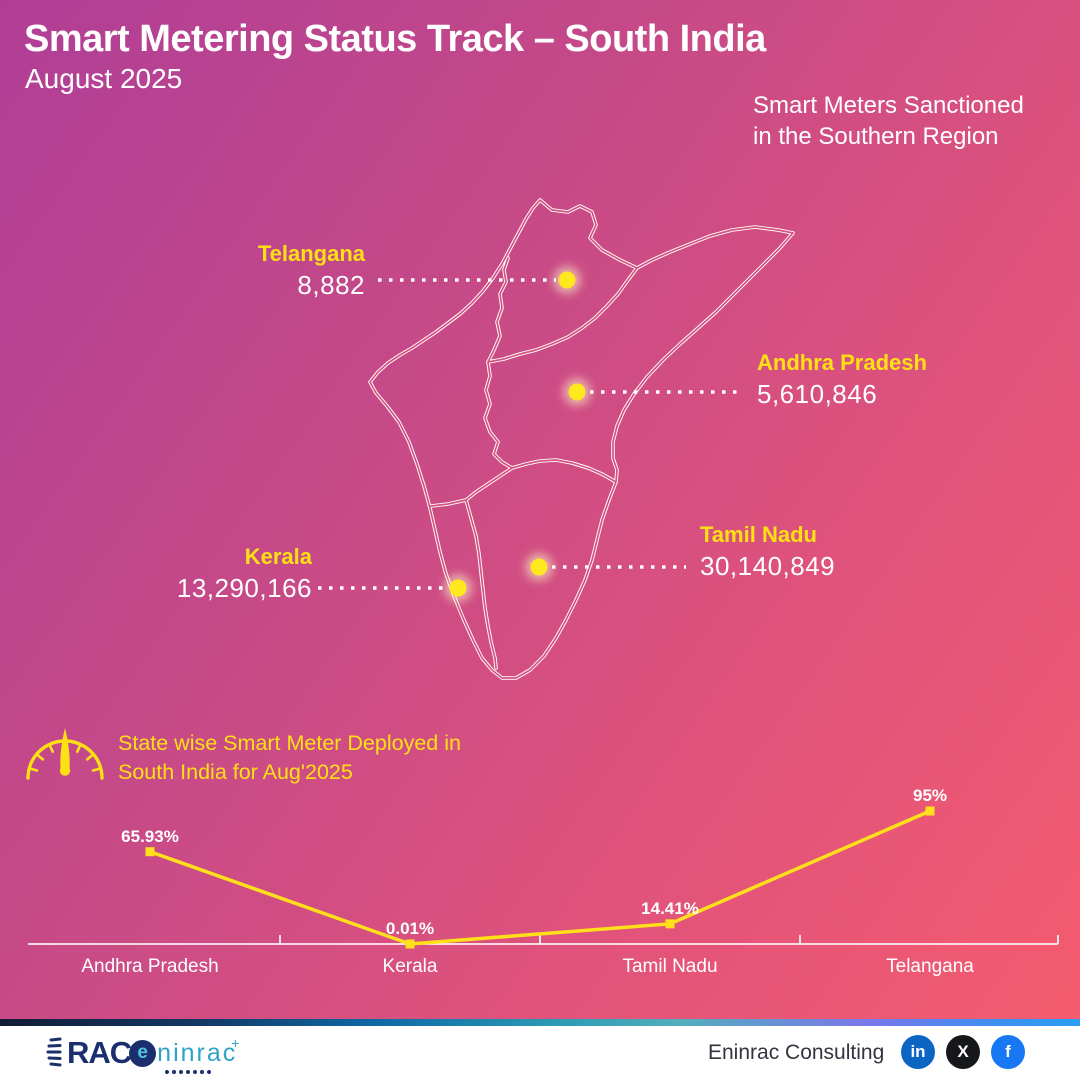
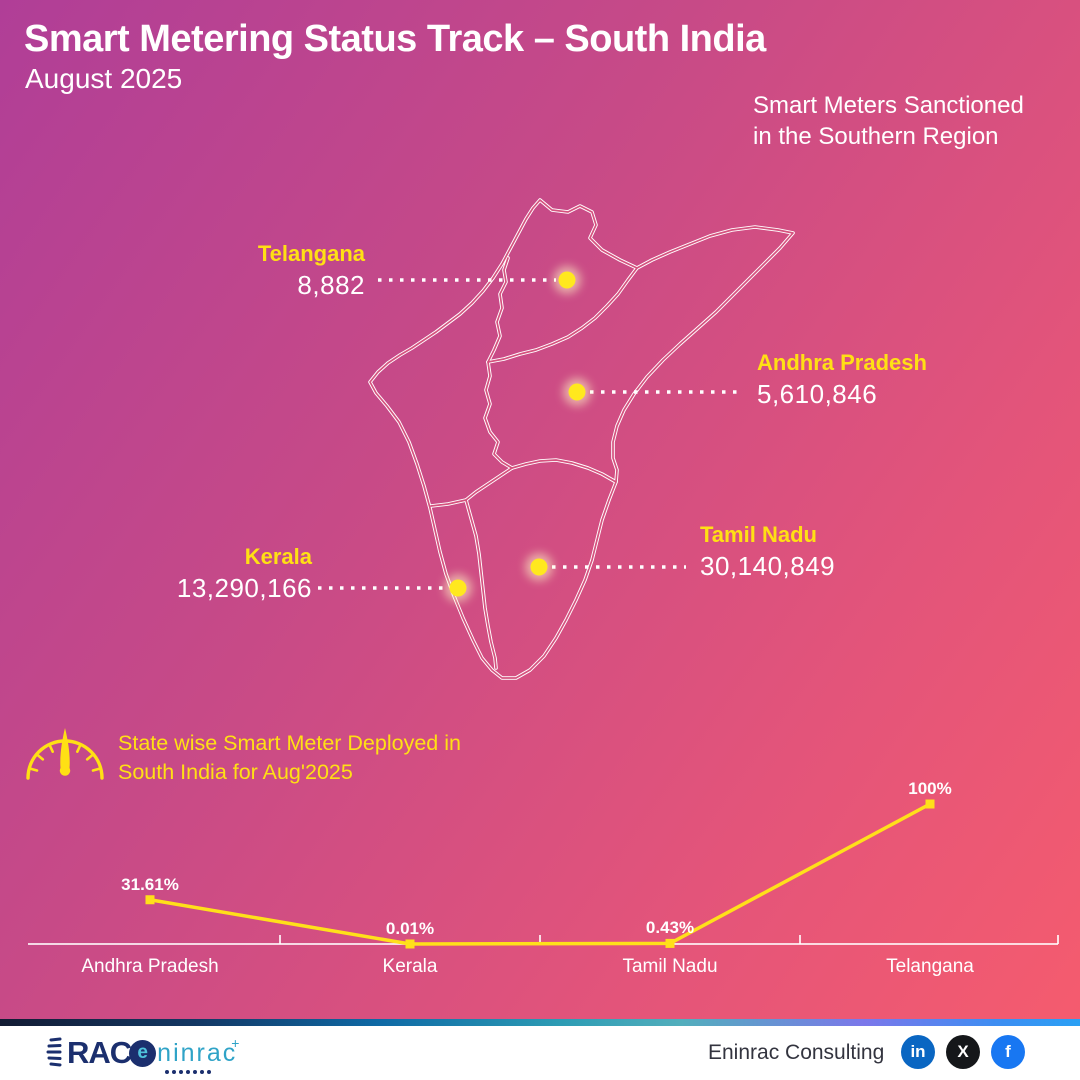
Andhra Pradesh: 65.93% -> 31.61%
Tamil Nadu: 14.41% -> 0.43%
Telangana: 95% -> 100%
